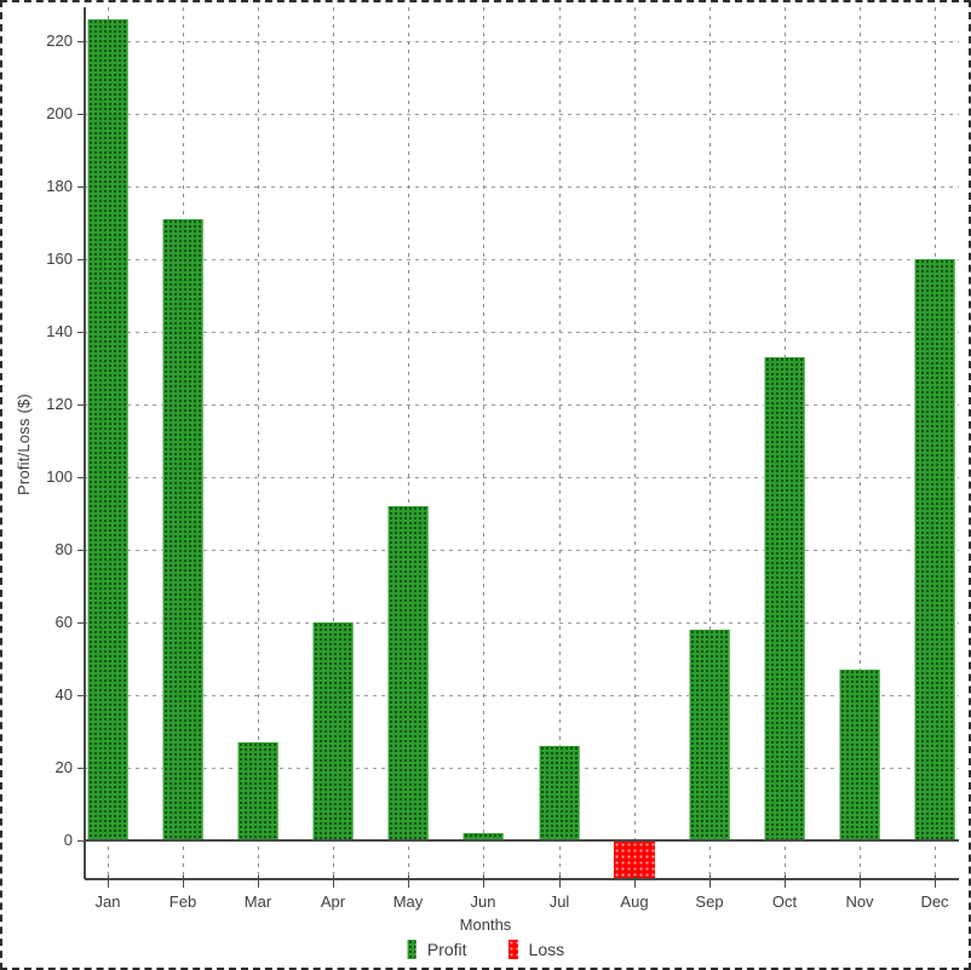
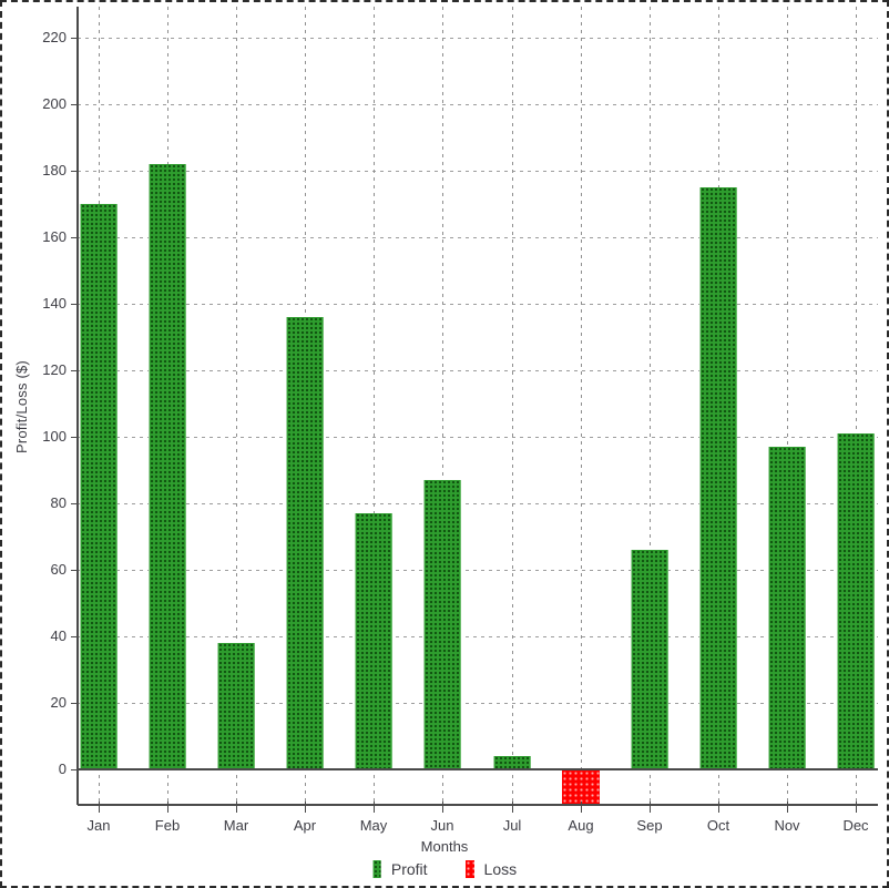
Jan: 226 -> 170
Feb: 171 -> 182
Mar: 27 -> 38
Apr: 60 -> 136
May: 92 -> 77
Jun: 2 -> 87
Jul: 26 -> 4
Sep: 58 -> 66
Oct: 133 -> 175
Nov: 47 -> 97
Dec: 160 -> 101
